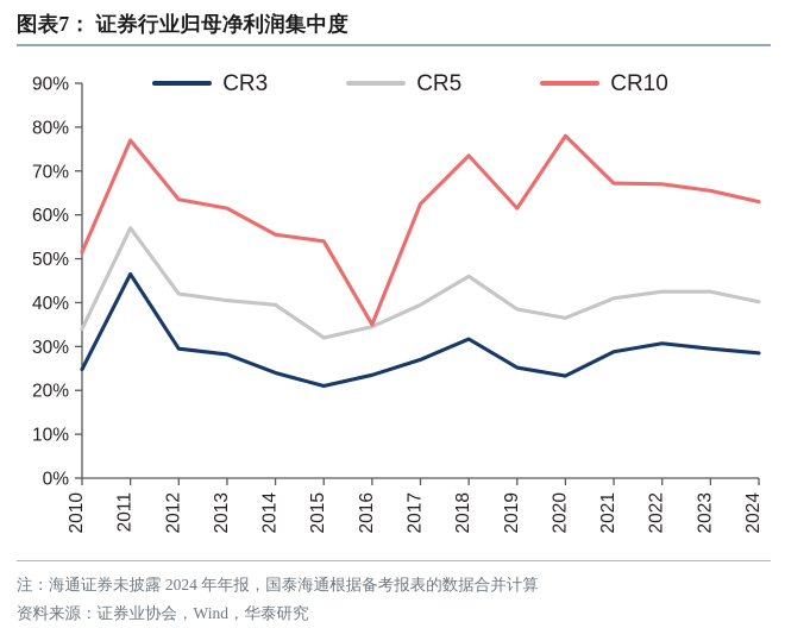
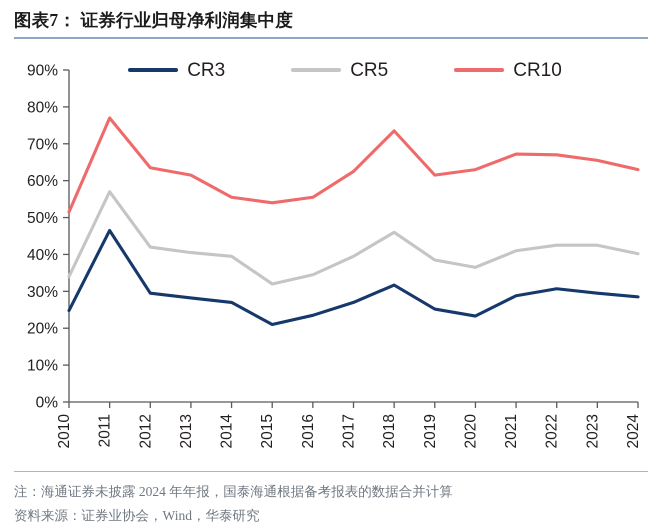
CR3/2014: 24% -> 27%
CR10/2016: 35% -> 56%
CR10/2020: 78% -> 63%
